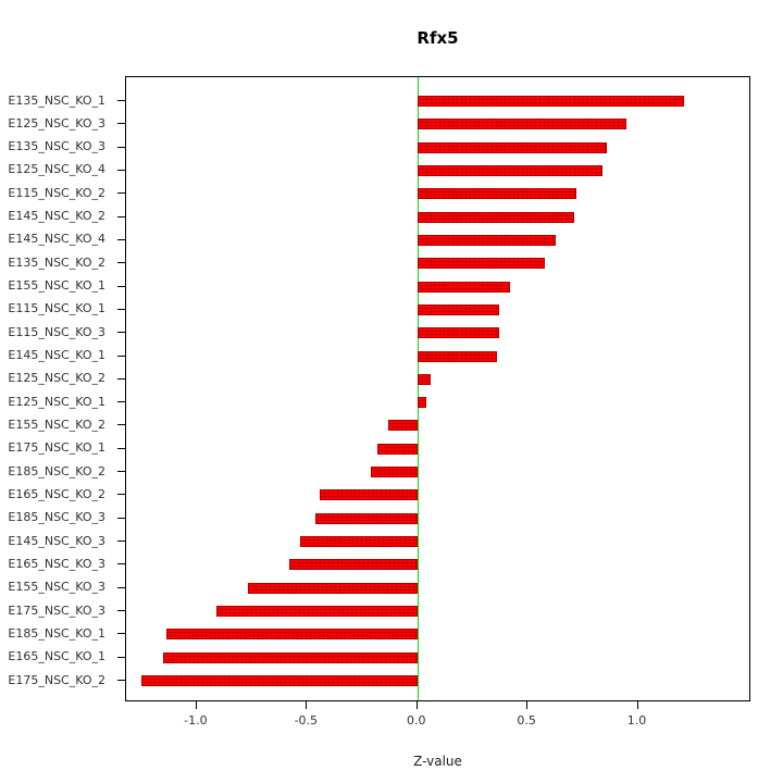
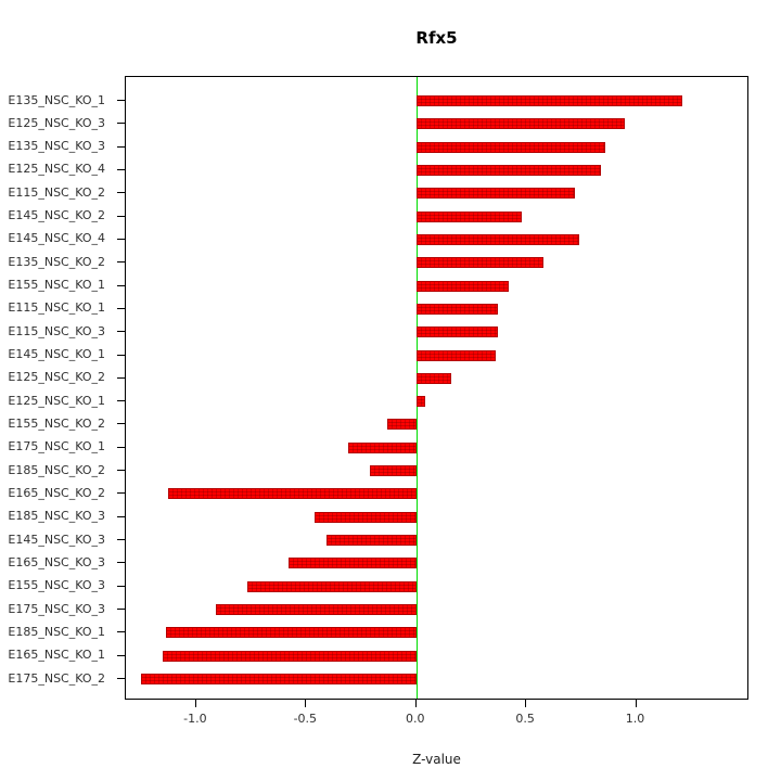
E145_NSC_KO_2: 0.71 -> 0.48
E145_NSC_KO_4: 0.63 -> 0.74
E125_NSC_KO_2: 0.06 -> 0.16
E175_NSC_KO_1: -0.18 -> -0.31
E165_NSC_KO_2: -0.44 -> -1.13
E145_NSC_KO_3: -0.53 -> -0.41
